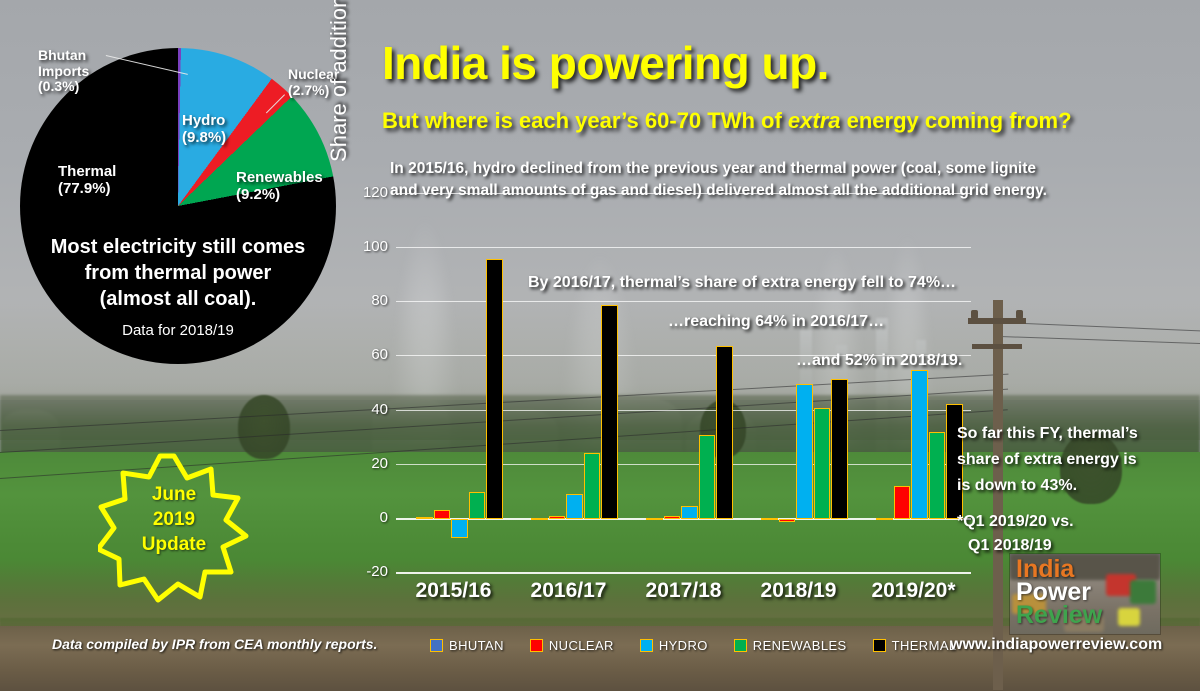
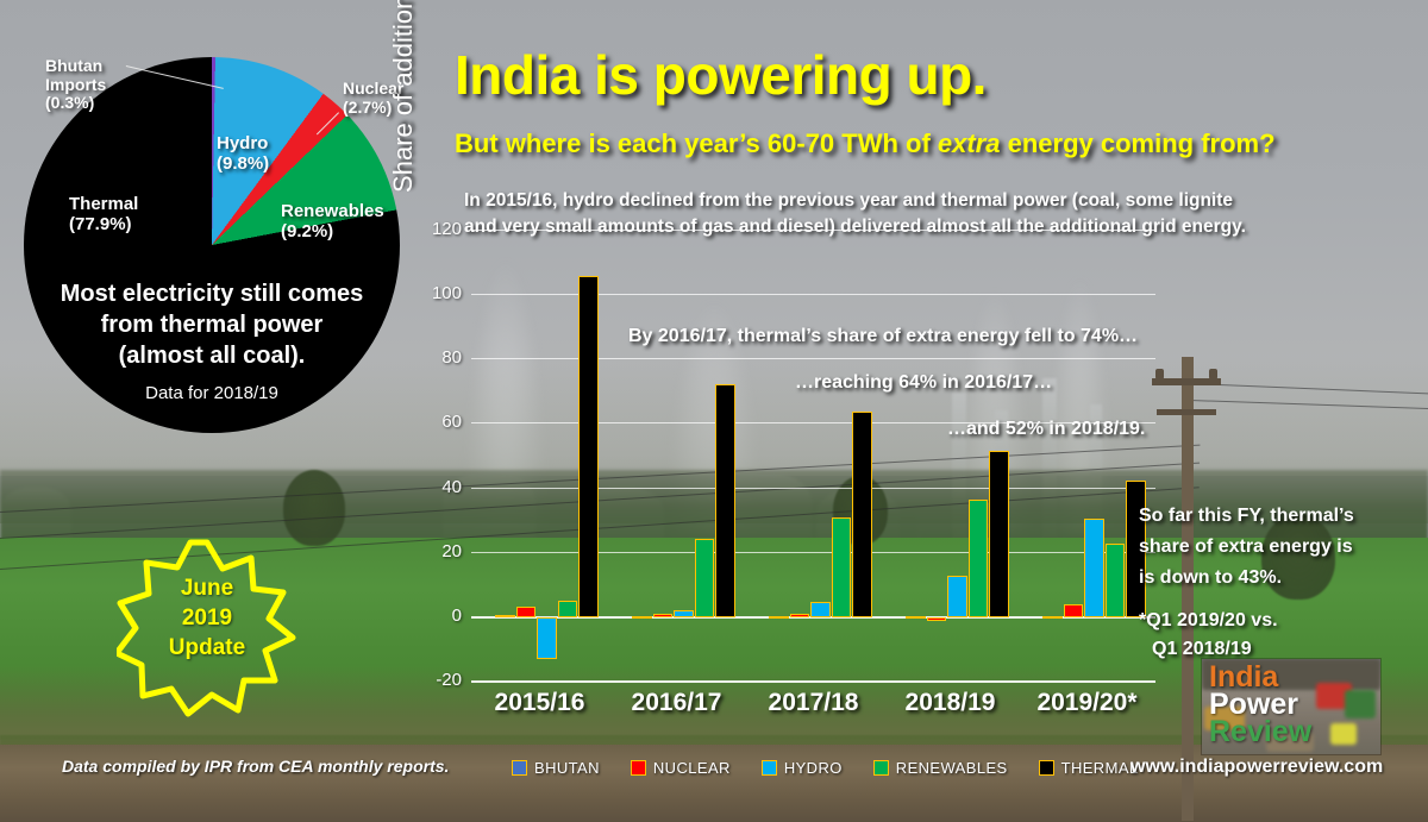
HYDRO/2015/16: -7 -> -13
RENEWABLES/2015/16: 10 -> 5
THERMAL/2015/16: 96 -> 106
HYDRO/2016/17: 9 -> 2
THERMAL/2016/17: 79 -> 72
HYDRO/2018/19: 50 -> 13
RENEWABLES/2018/19: 41 -> 36
NUCLEAR/2019/20*: 12 -> 4
HYDRO/2019/20*: 55 -> 30
RENEWABLES/2019/20*: 32 -> 23
